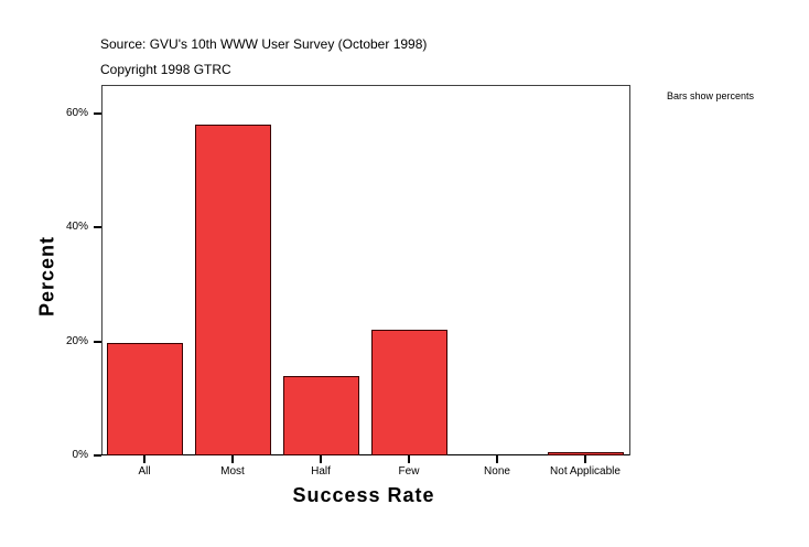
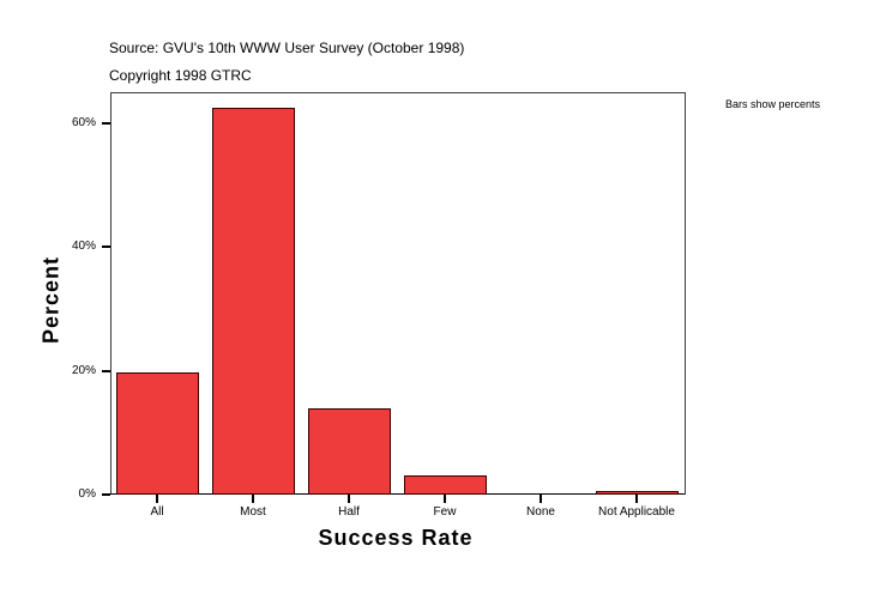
Most: 58% -> 62%
Few: 22% -> 3%
